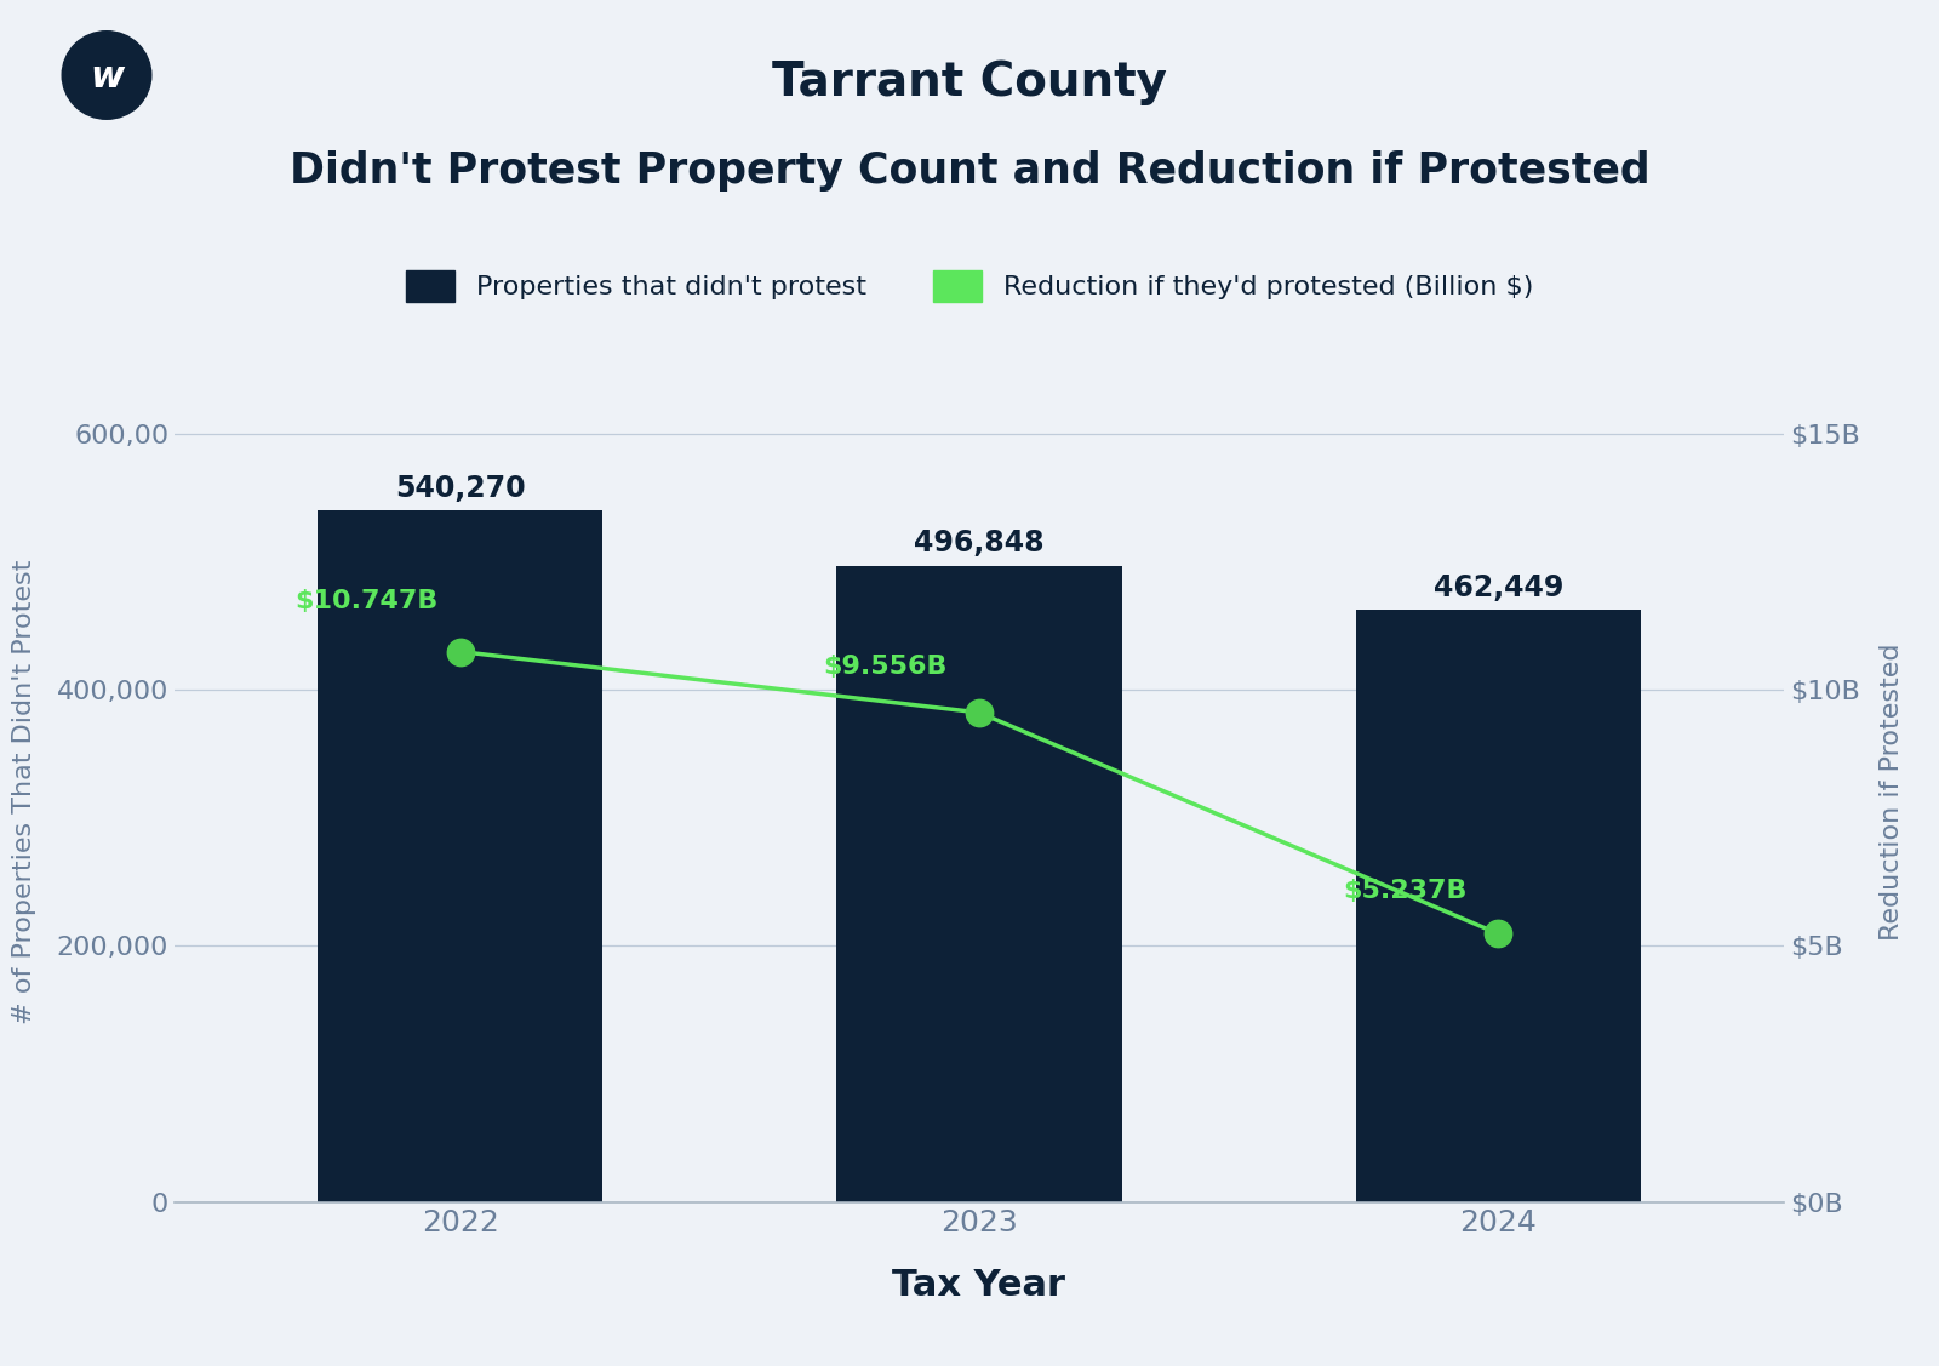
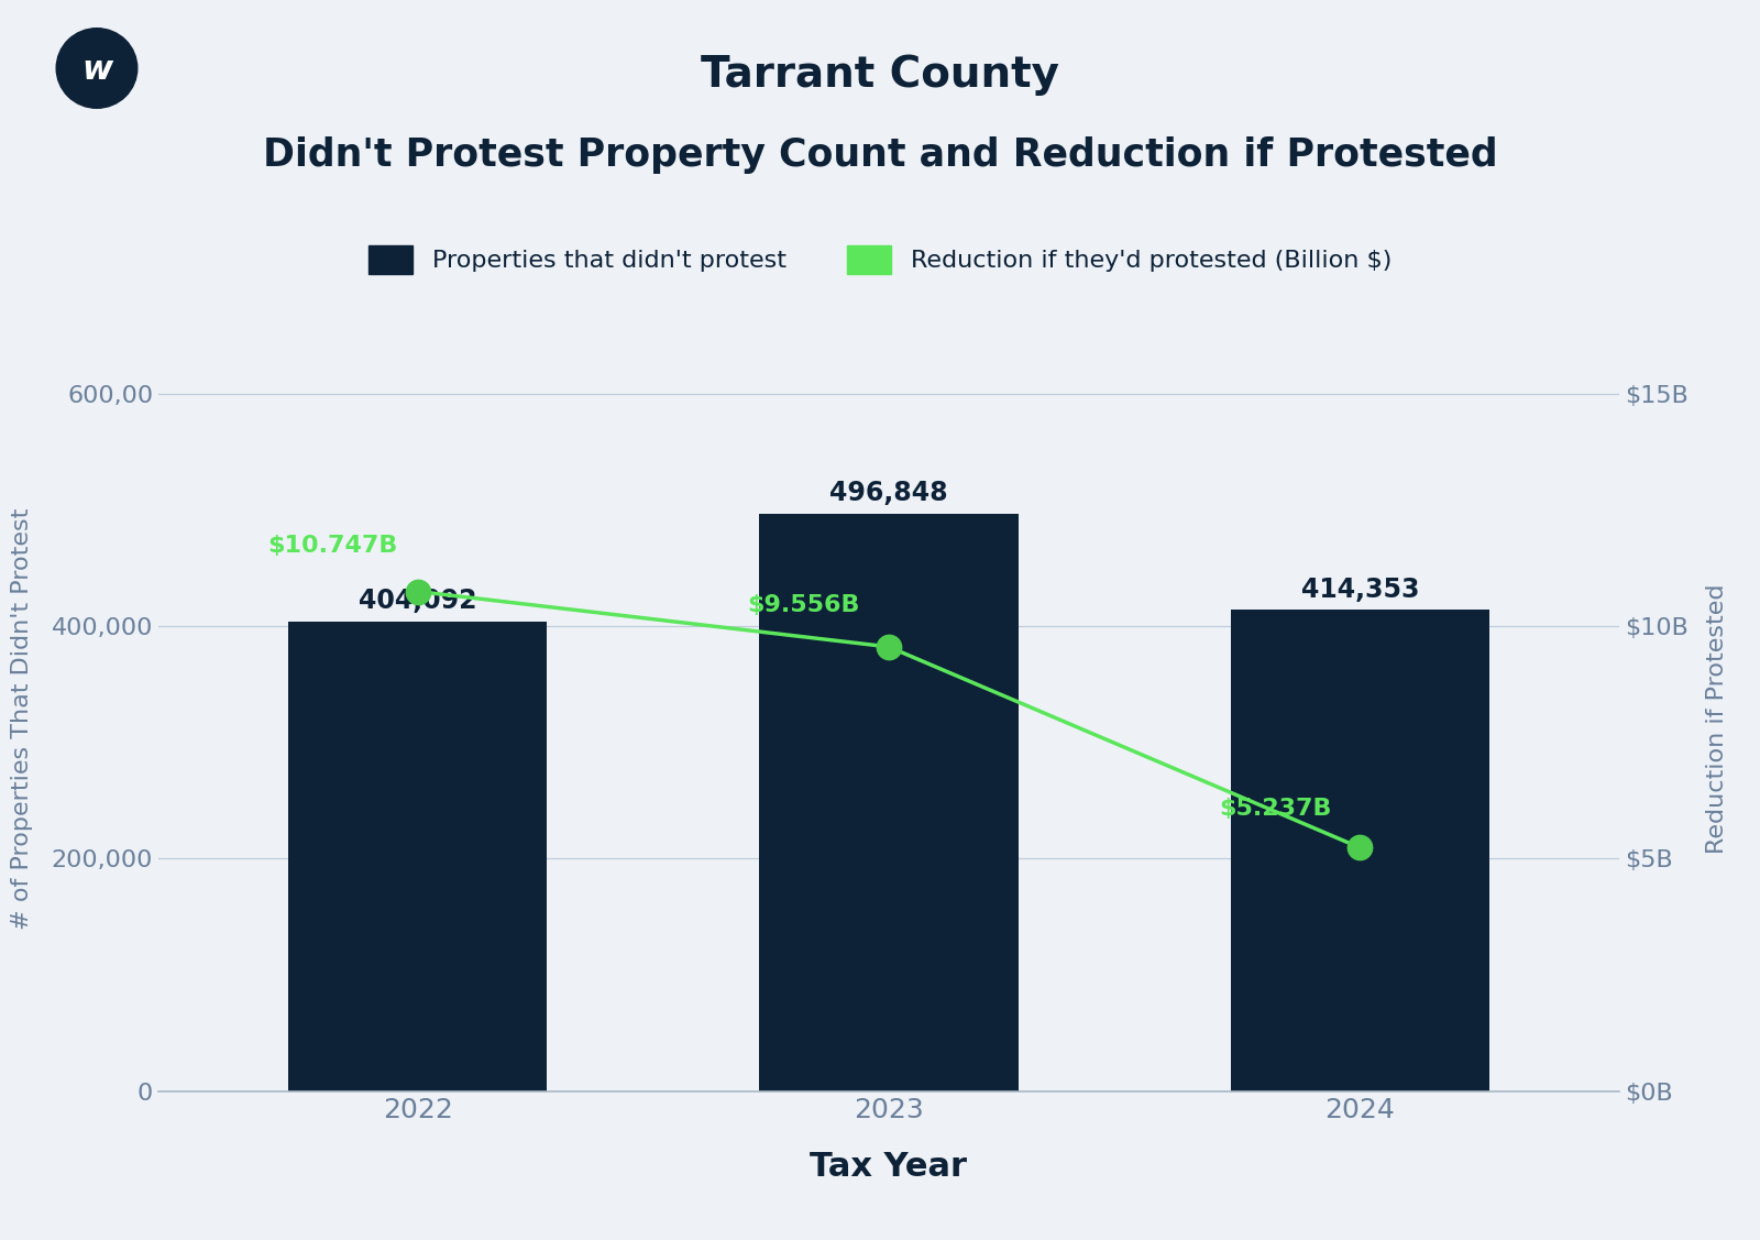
Properties that didn't protest/2022: 540,270 -> 404,092
Properties that didn't protest/2024: 462,449 -> 414,353
